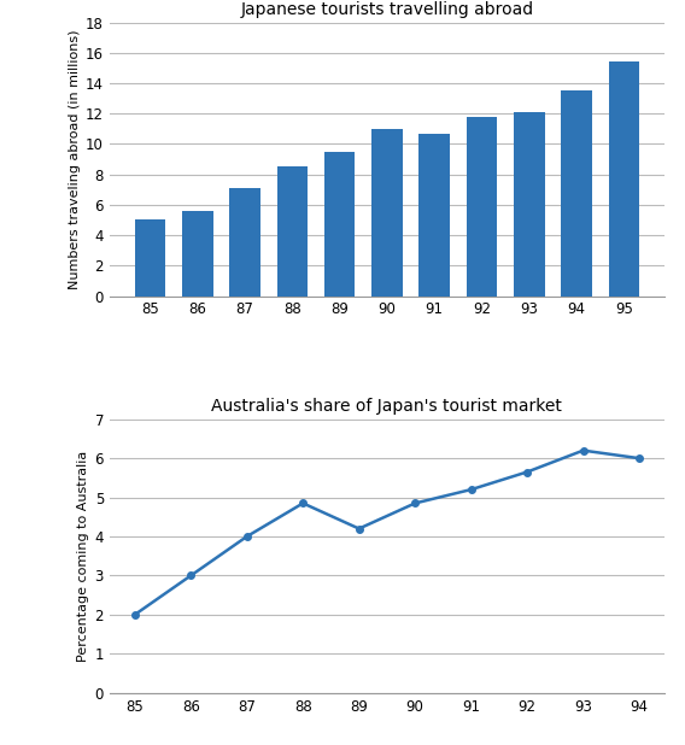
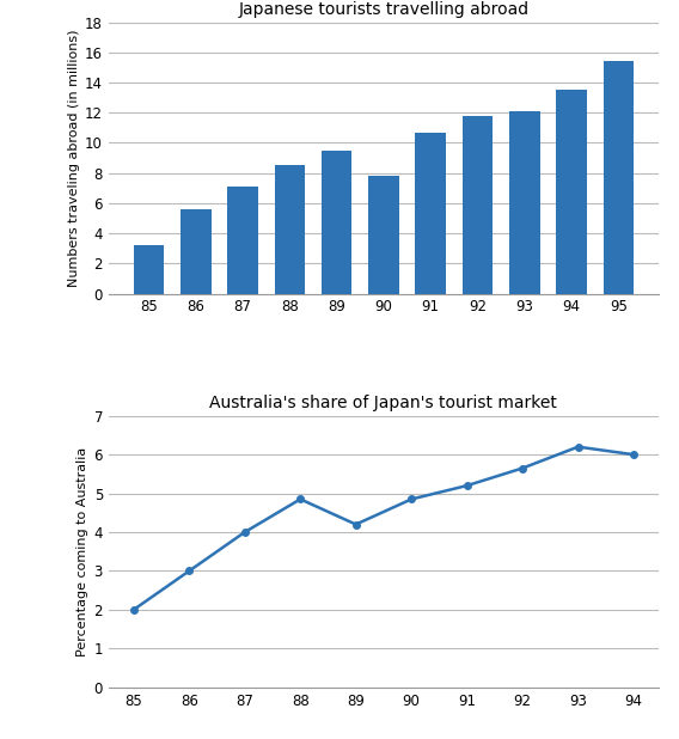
Japanese tourists travelling abroad/85: 5.0 -> 3.2
Japanese tourists travelling abroad/90: 11.0 -> 7.8
